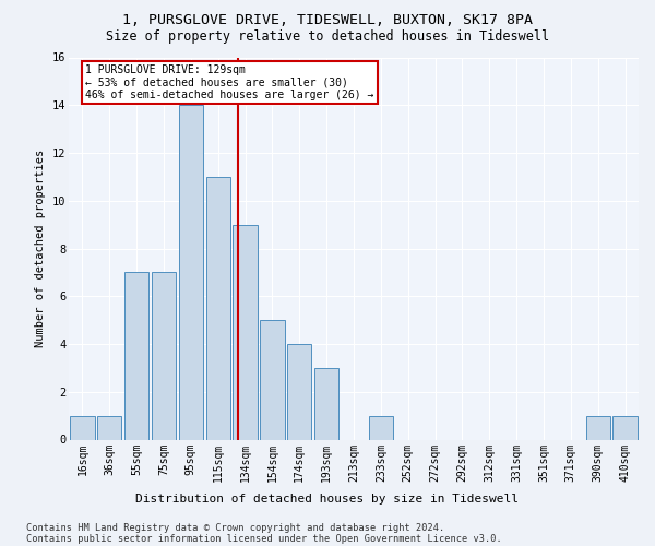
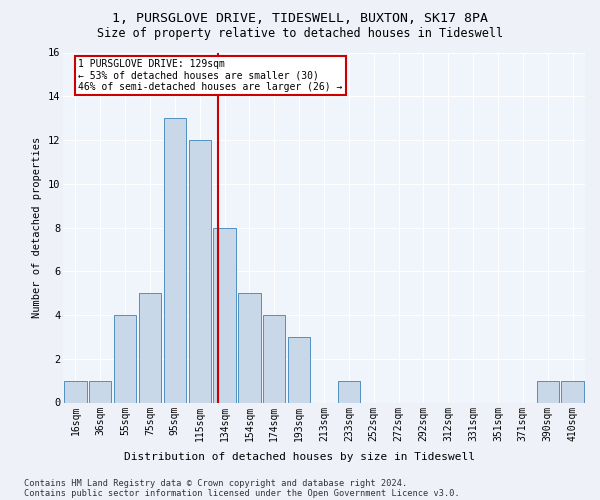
55sqm: 7 -> 4
75sqm: 7 -> 5
95sqm: 14 -> 13
115sqm: 11 -> 12
134sqm: 9 -> 8
